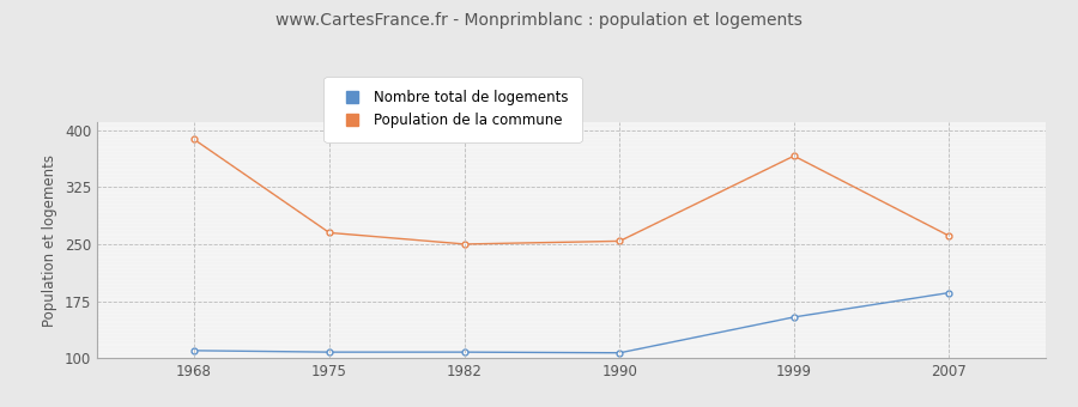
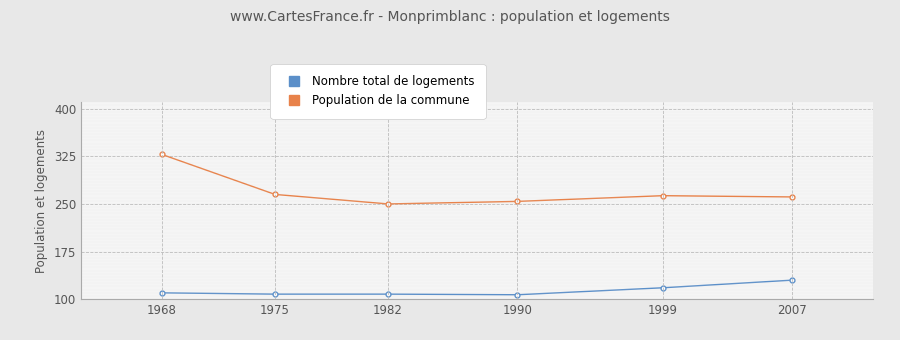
Population de la commune/1968: 388 -> 328
Nombre total de logements/1999: 154 -> 118
Population de la commune/1999: 366 -> 263
Nombre total de logements/2007: 186 -> 130
